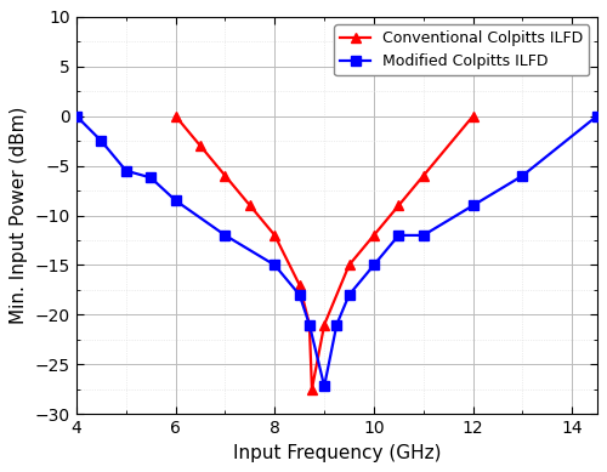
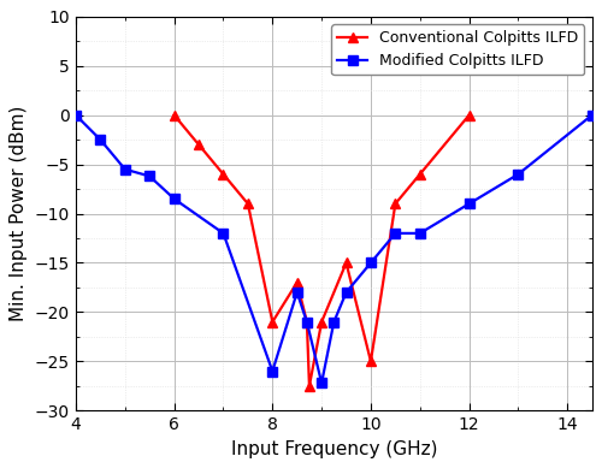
Conventional Colpitts ILFD/8: -12.0 -> -21.0
Modified Colpitts ILFD/8: -15.0 -> -26.0
Conventional Colpitts ILFD/10: -12.0 -> -25.0
